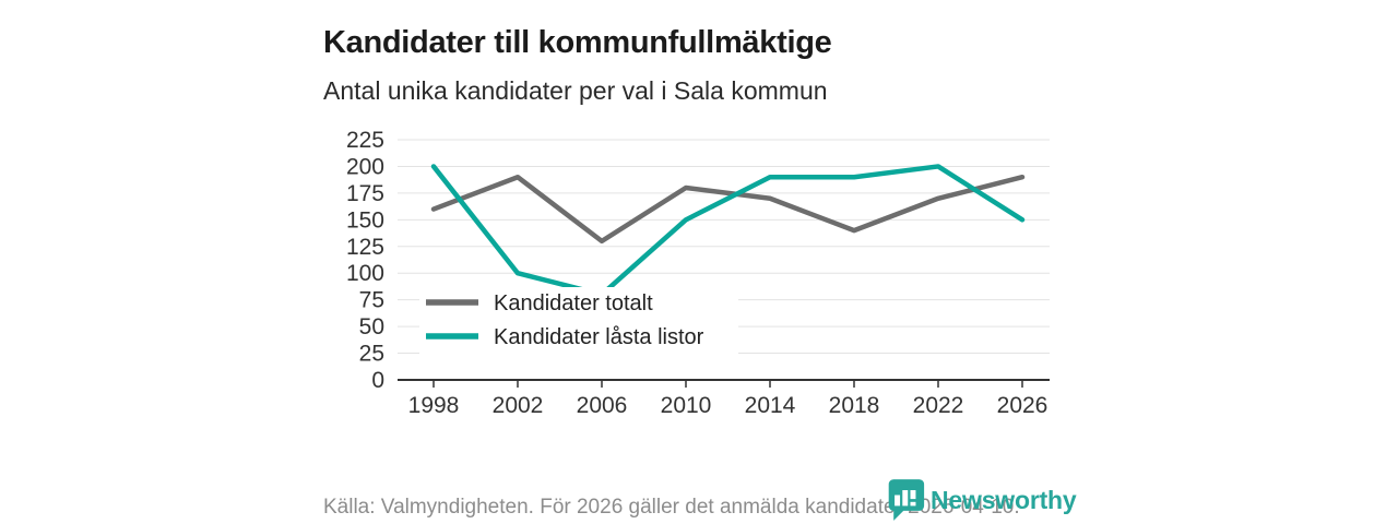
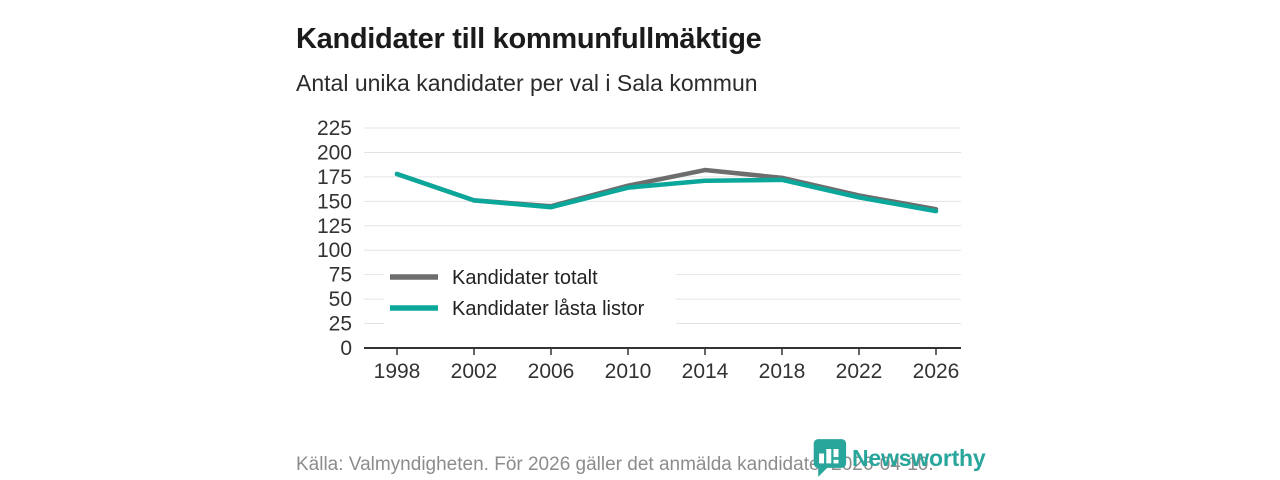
Kandidater totalt/1998: 160 -> 180
Kandidater låsta listor/1998: 200 -> 180
Kandidater totalt/2002: 190 -> 150
Kandidater låsta listor/2002: 100 -> 150
Kandidater totalt/2006: 130 -> 140
Kandidater låsta listor/2006: 80 -> 140
Kandidater totalt/2010: 180 -> 170
Kandidater låsta listor/2010: 150 -> 160
Kandidater totalt/2014: 170 -> 180
Kandidater låsta listor/2014: 190 -> 170
Kandidater totalt/2018: 140 -> 170
Kandidater låsta listor/2018: 190 -> 170
Kandidater totalt/2022: 170 -> 160
Kandidater låsta listor/2022: 200 -> 150
Kandidater totalt/2026: 190 -> 140
Kandidater låsta listor/2026: 150 -> 140
